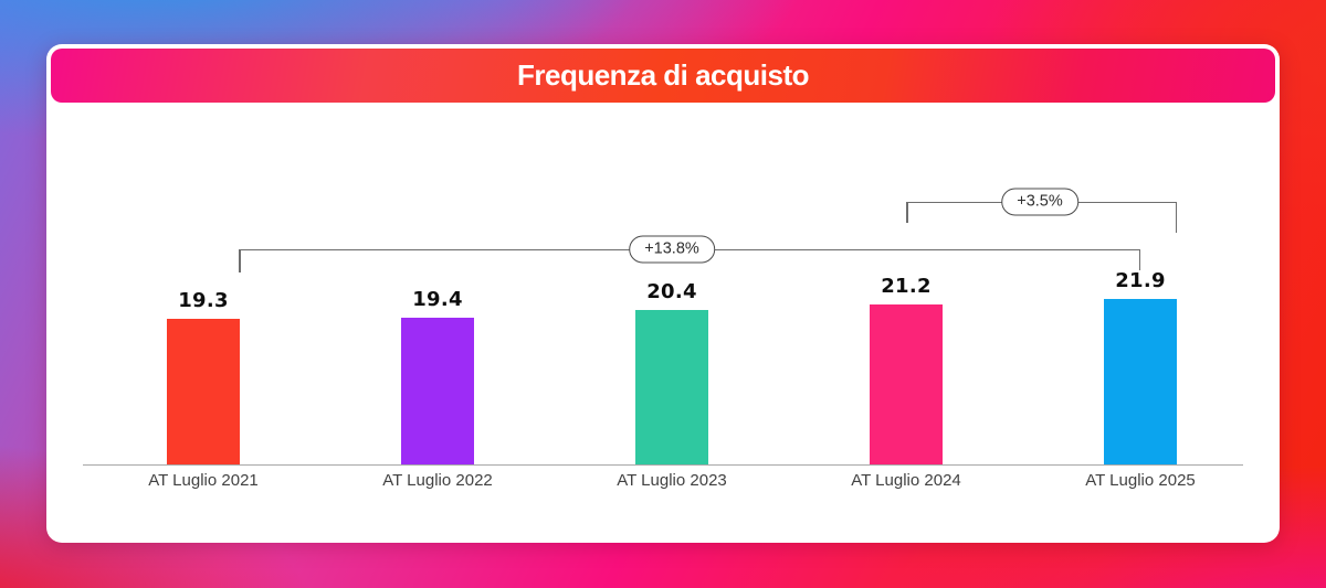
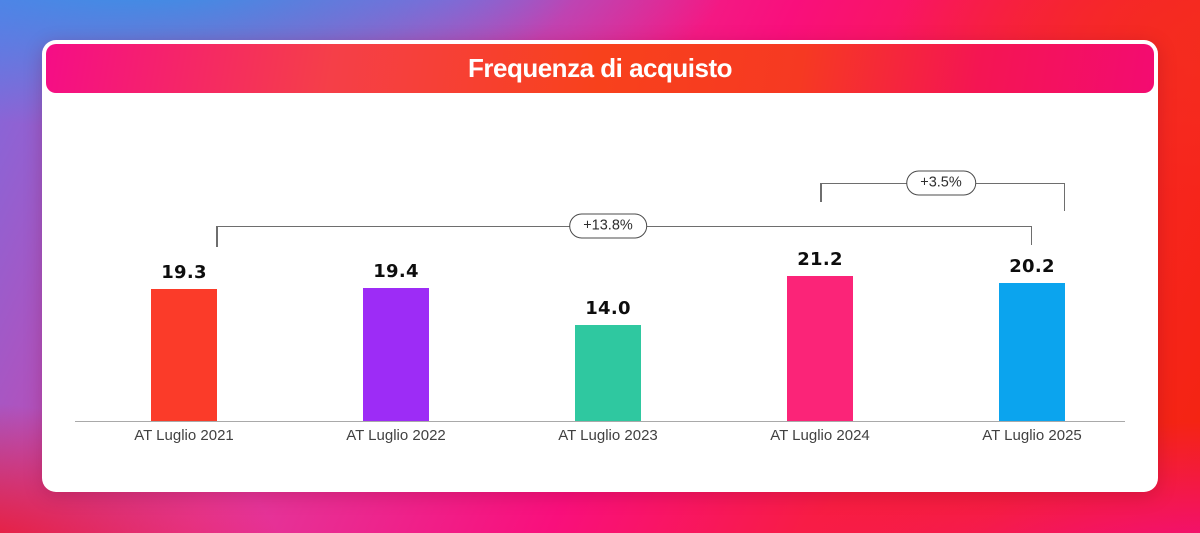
AT Luglio 2023: 20.4 -> 14.0
AT Luglio 2025: 21.9 -> 20.2
